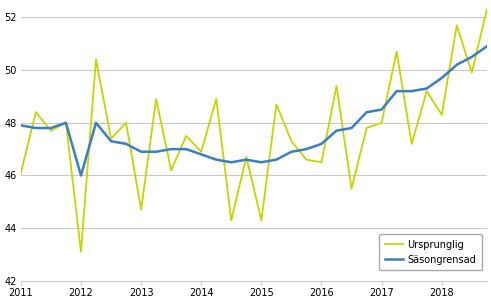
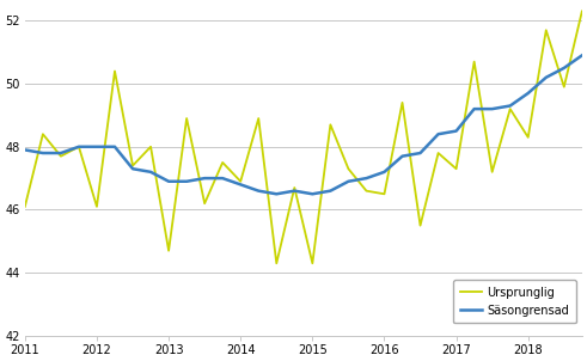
Ursprunglig/2012: 43.1 -> 46.1
Säsongrensad/2012: 46.0 -> 48.0
Ursprunglig/2017: 48.0 -> 47.3
